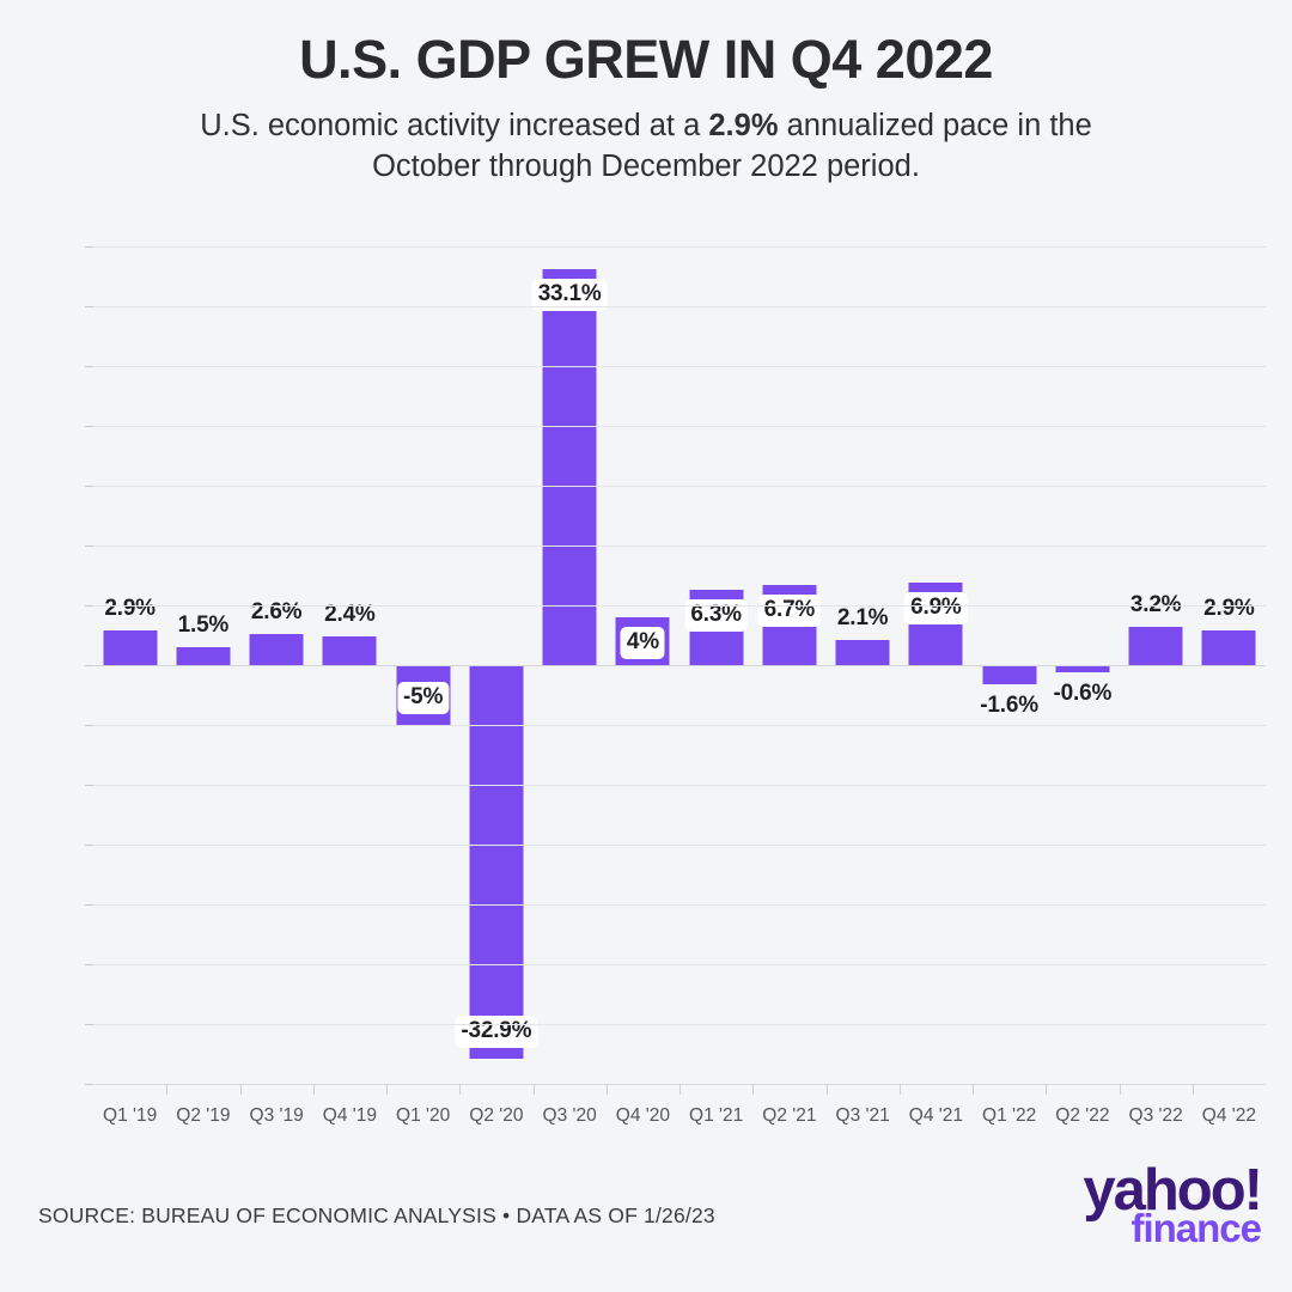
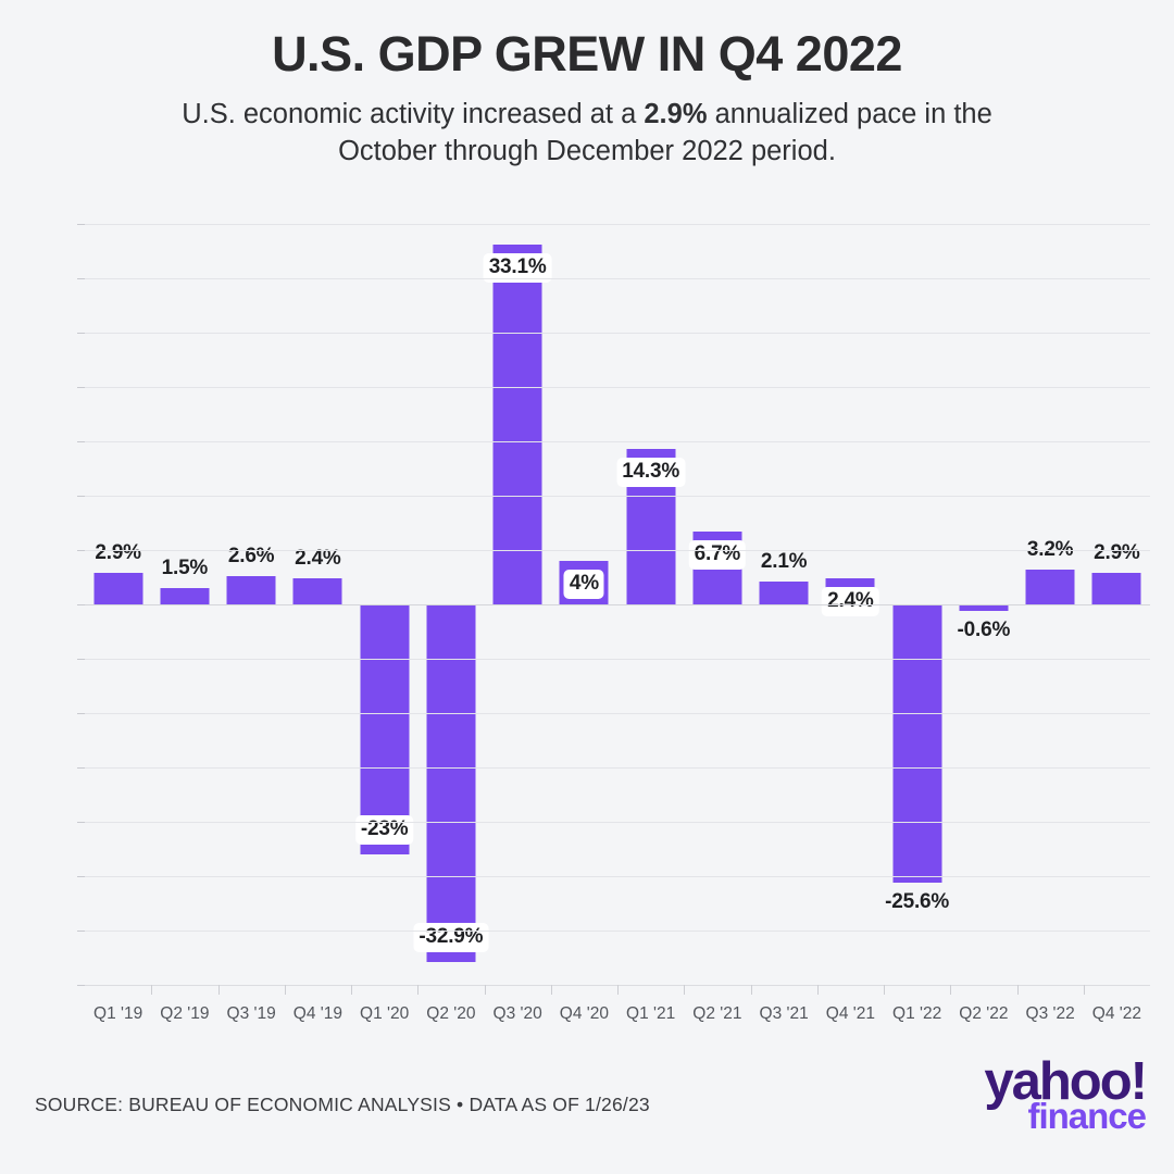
Q1 '20: -5% -> -23%
Q1 '21: 6.3% -> 14.3%
Q4 '21: 6.9% -> 2.4%
Q1 '22: -1.6% -> -25.6%
